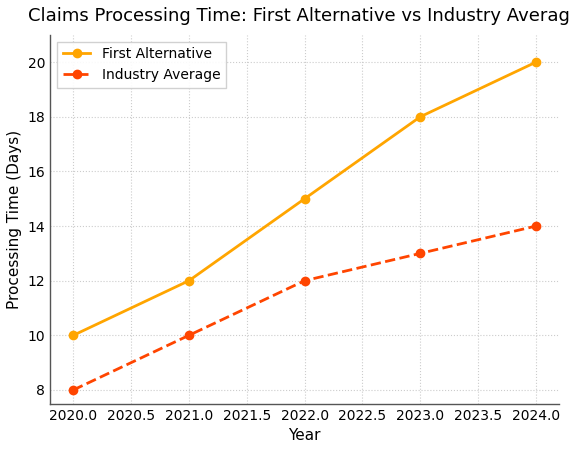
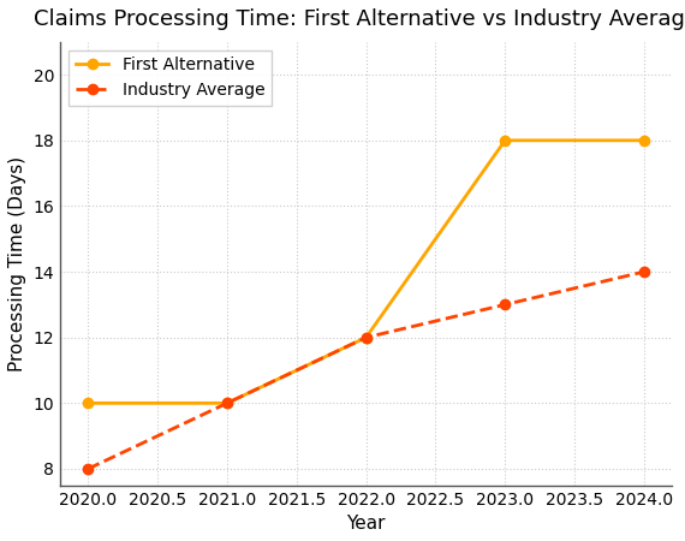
First Alternative/2021.0: 12 -> 10
First Alternative/2022.0: 15 -> 12
First Alternative/2024.0: 20 -> 18
